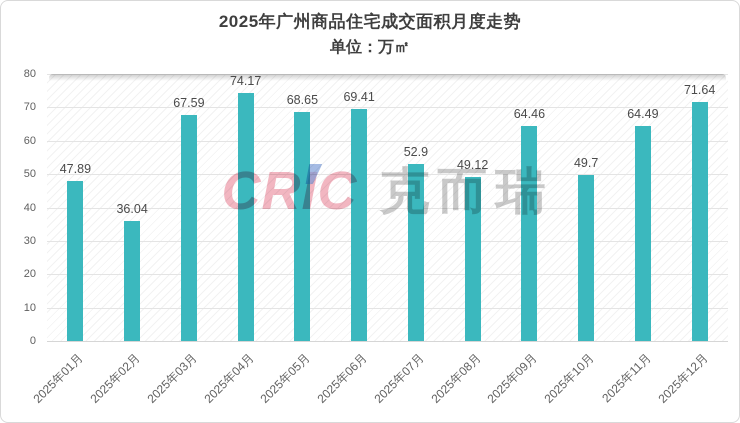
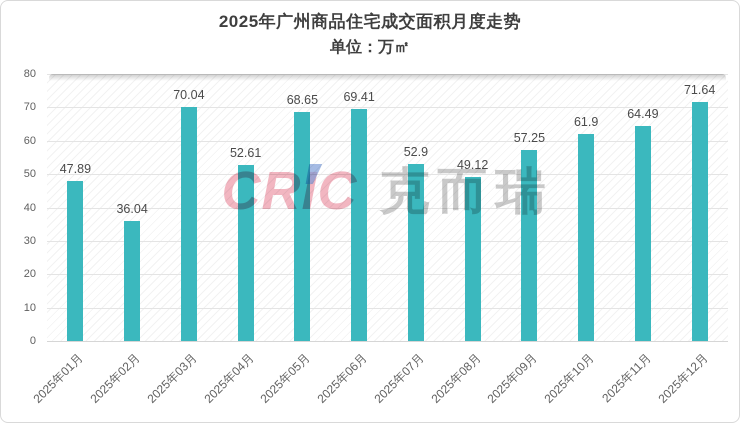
2025年03月: 67.59 -> 70.04
2025年04月: 74.17 -> 52.61
2025年09月: 64.46 -> 57.25
2025年10月: 49.7 -> 61.9
